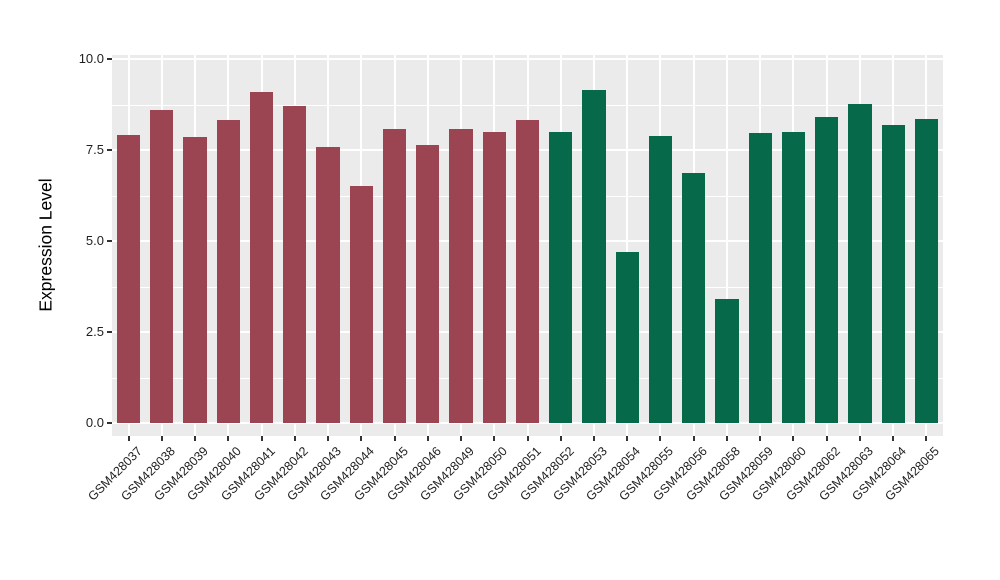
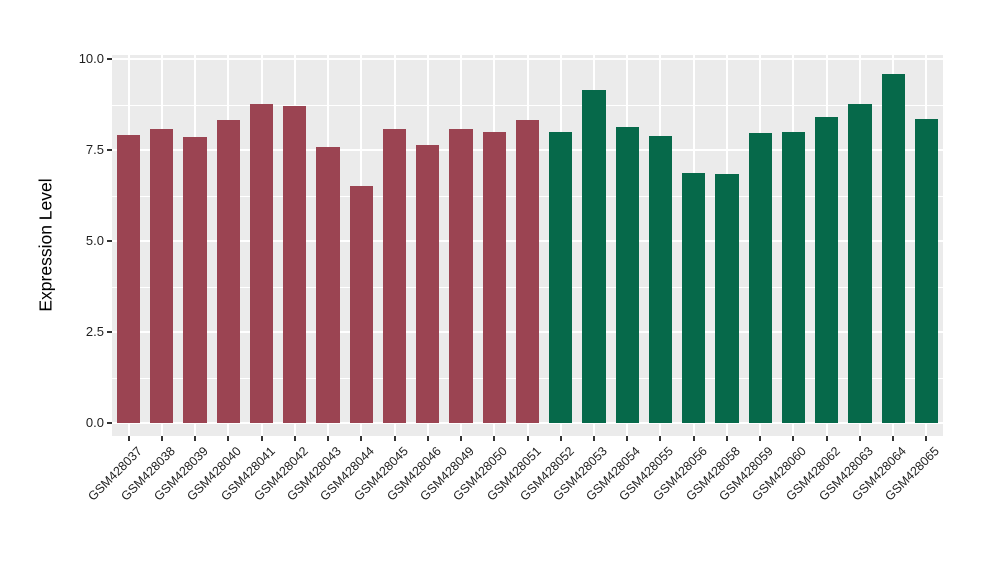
GSM428038: 8.6 -> 8.1
GSM428041: 9.1 -> 8.8
GSM428054: 4.7 -> 8.1
GSM428058: 3.4 -> 6.8
GSM428064: 8.2 -> 9.6
